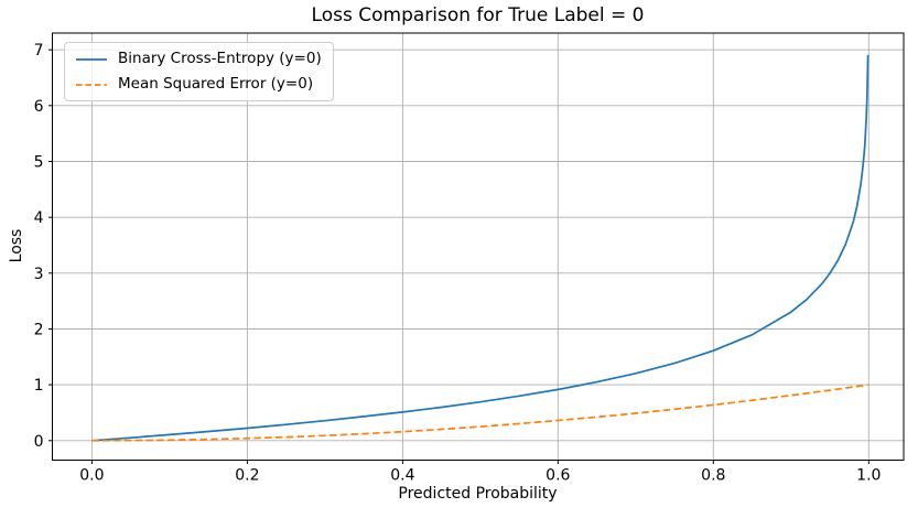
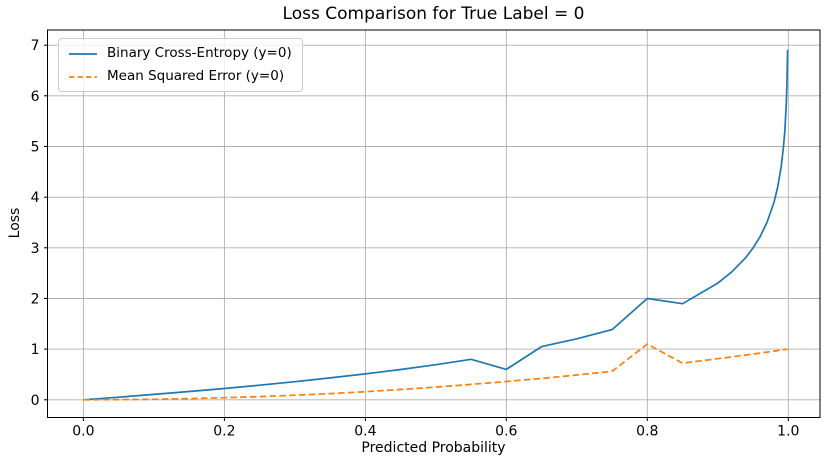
Binary Cross-Entropy (y=0)/0.6: 0.9 -> 0.6
Binary Cross-Entropy (y=0)/0.8: 1.6 -> 2.0
Mean Squared Error (y=0)/0.8: 0.6 -> 1.1
